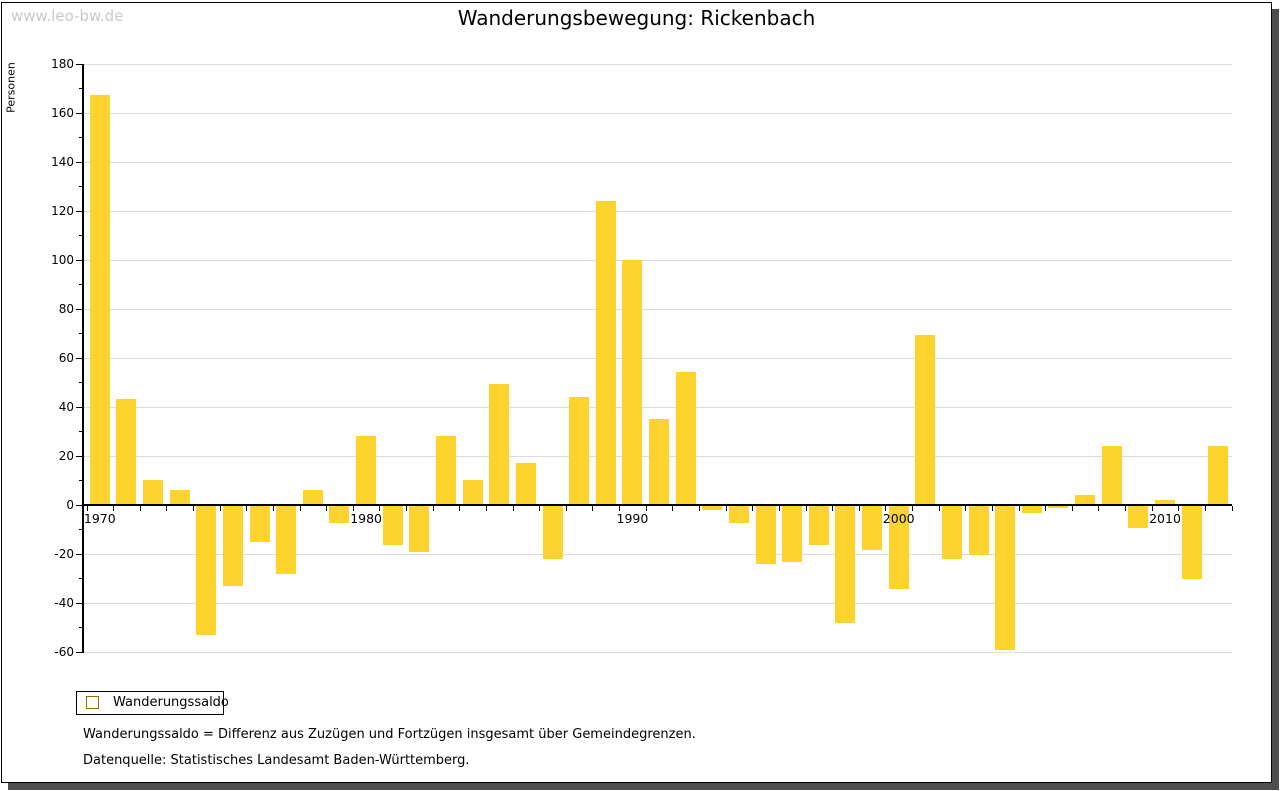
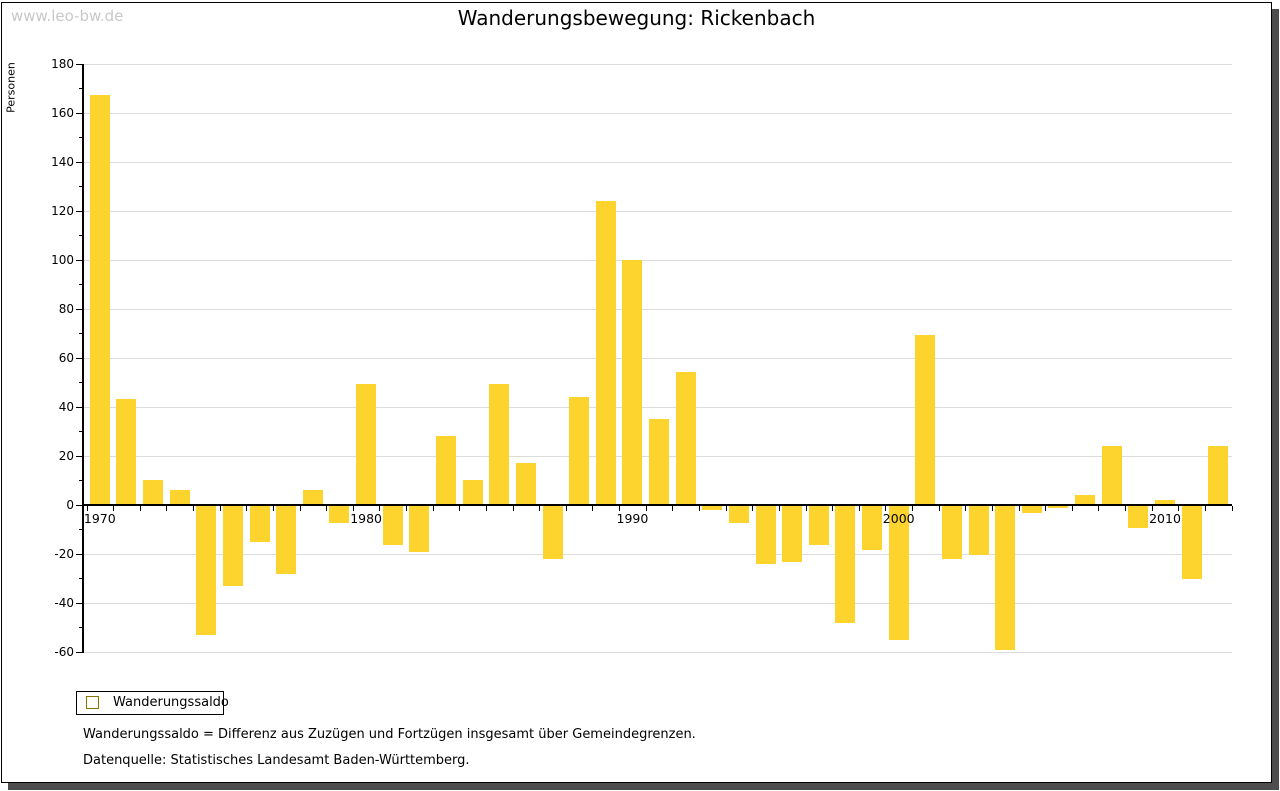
1980: 28 -> 49
2000: -34 -> -55
